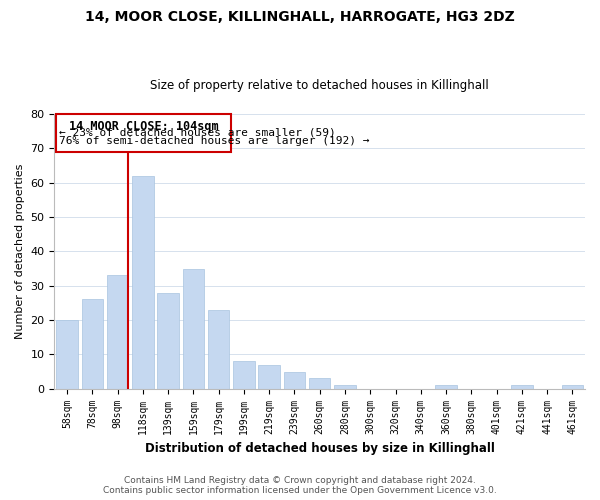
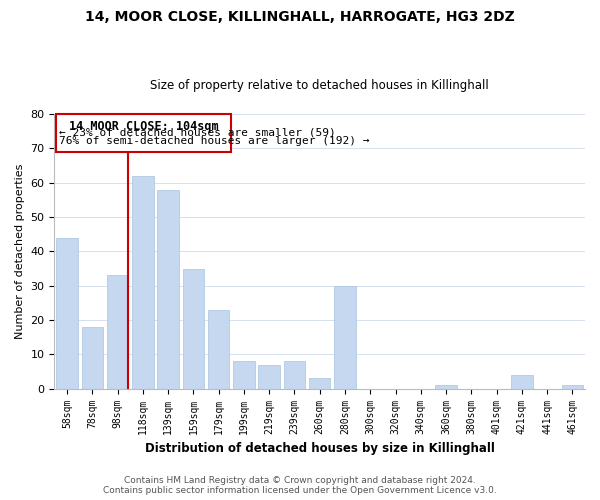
58sqm: 20 -> 44
78sqm: 26 -> 18
139sqm: 28 -> 58
239sqm: 5 -> 8
280sqm: 1 -> 30
421sqm: 1 -> 4
